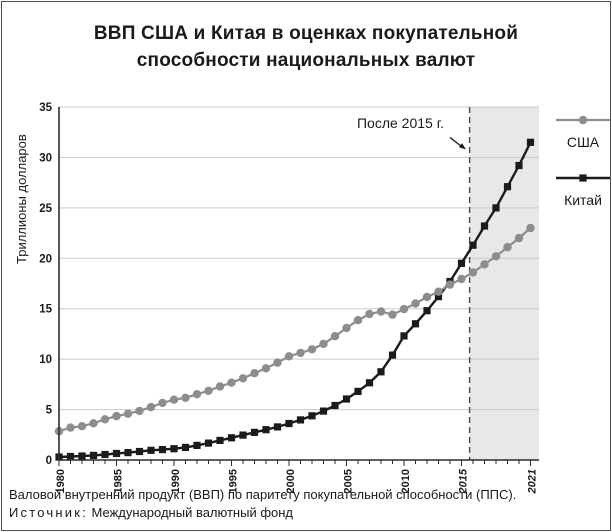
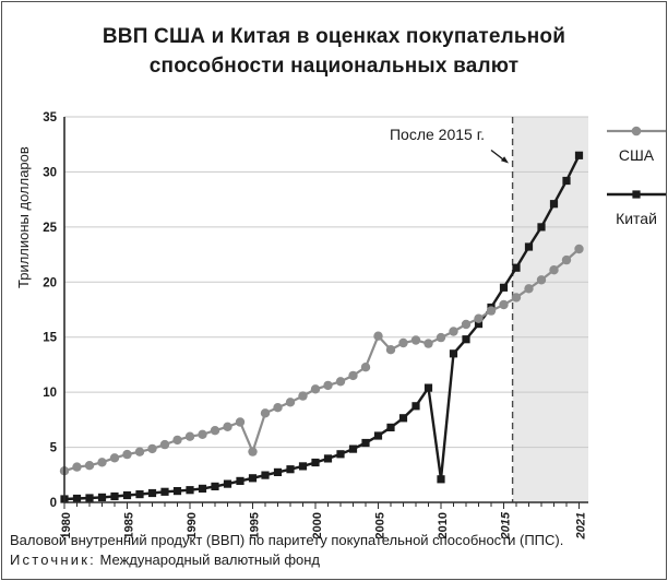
США/1995: 7.7 -> 4.6
США/2005: 13.1 -> 15.1
Китай/2010: 12.3 -> 2.1
